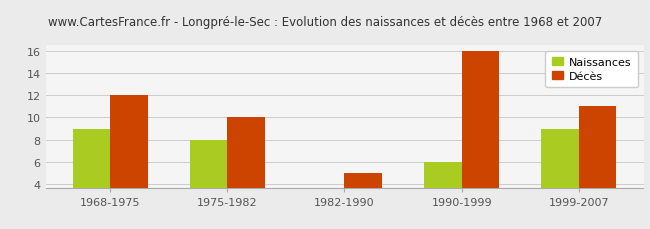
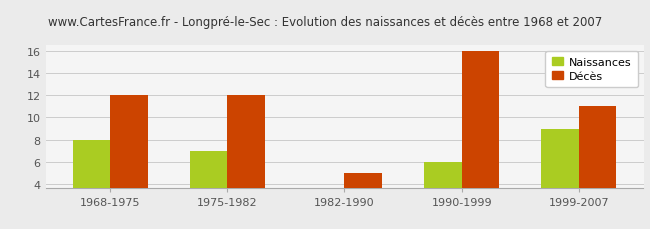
Naissances/1968-1975: 9 -> 8
Naissances/1975-1982: 8 -> 7
Décès/1975-1982: 10 -> 12
